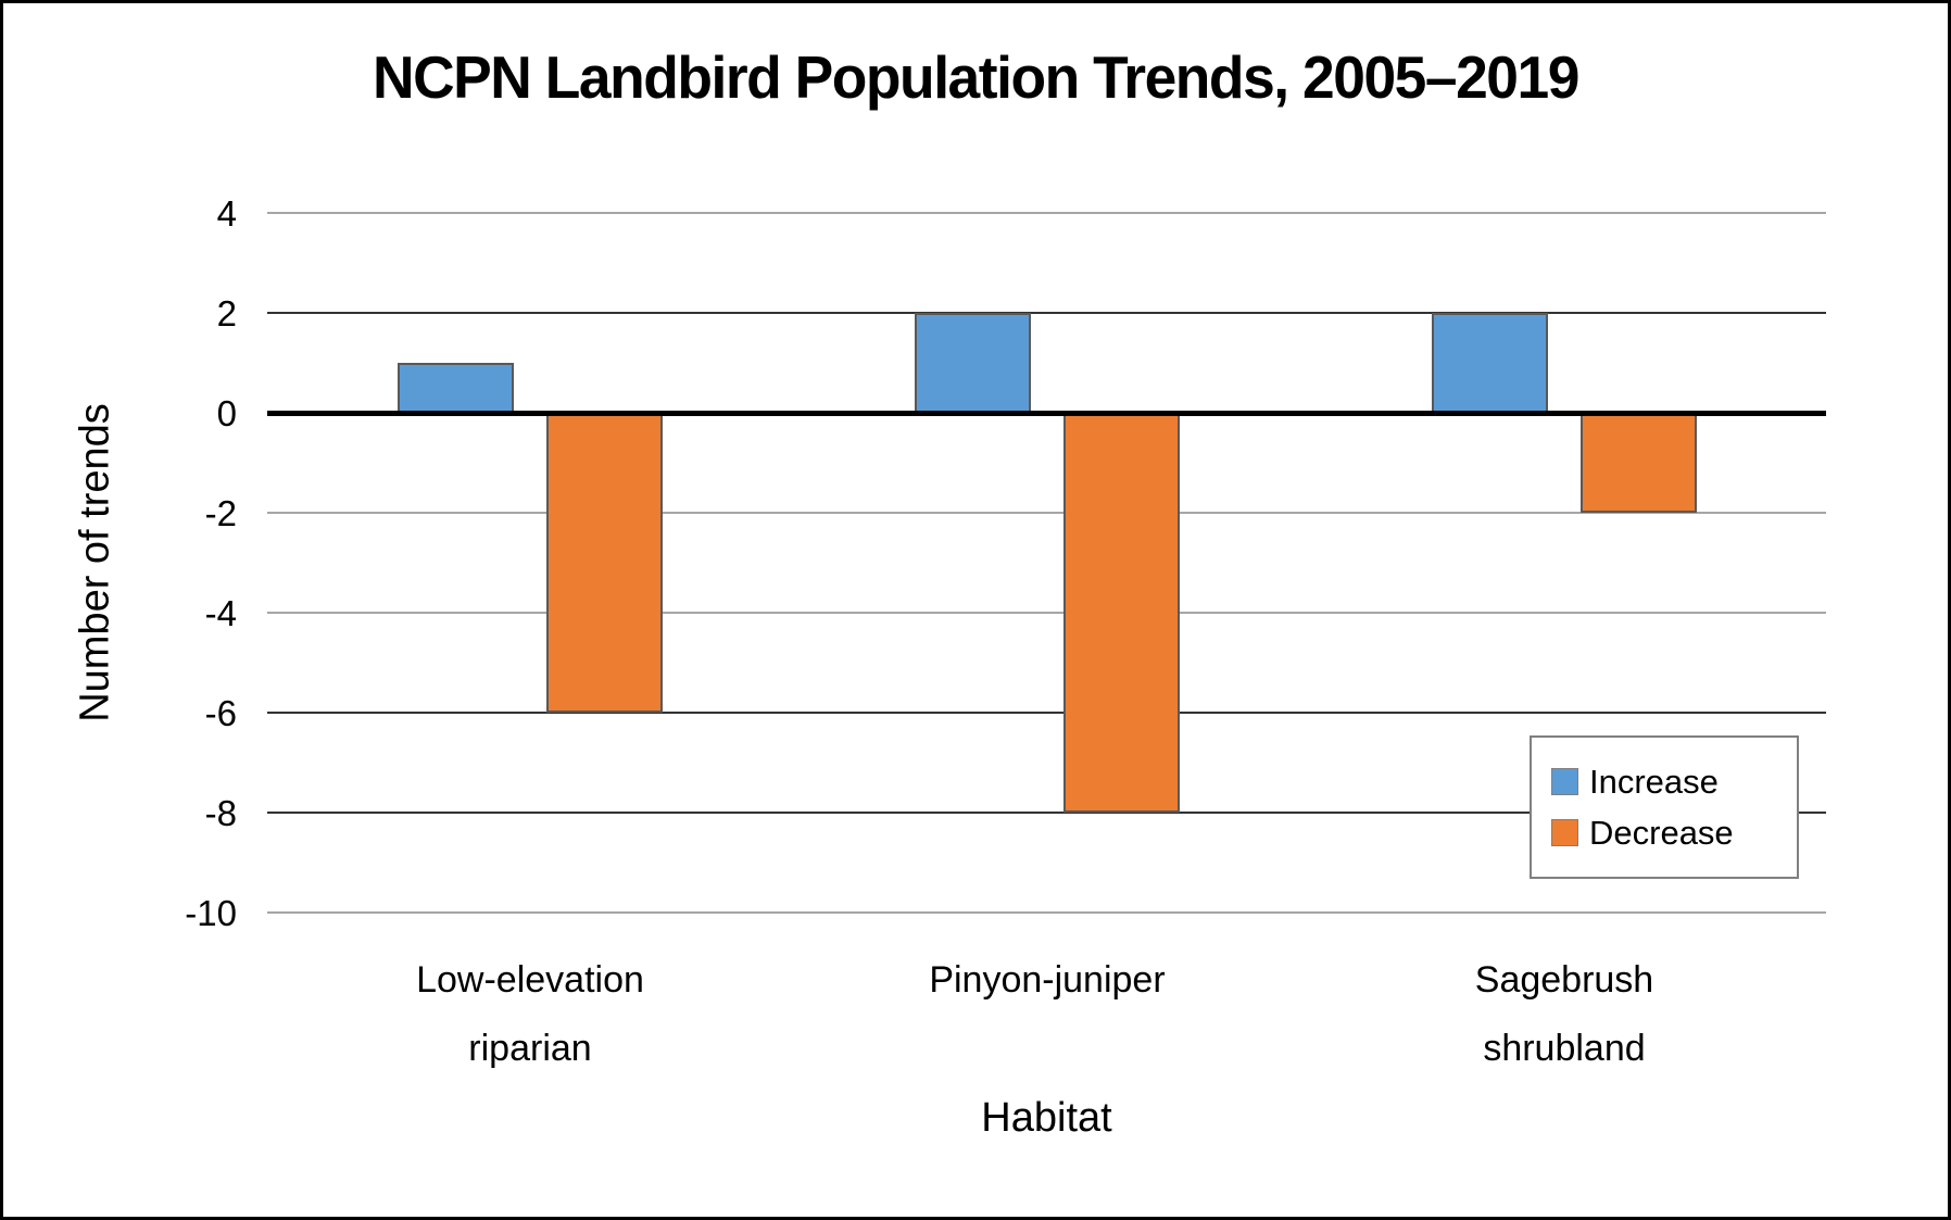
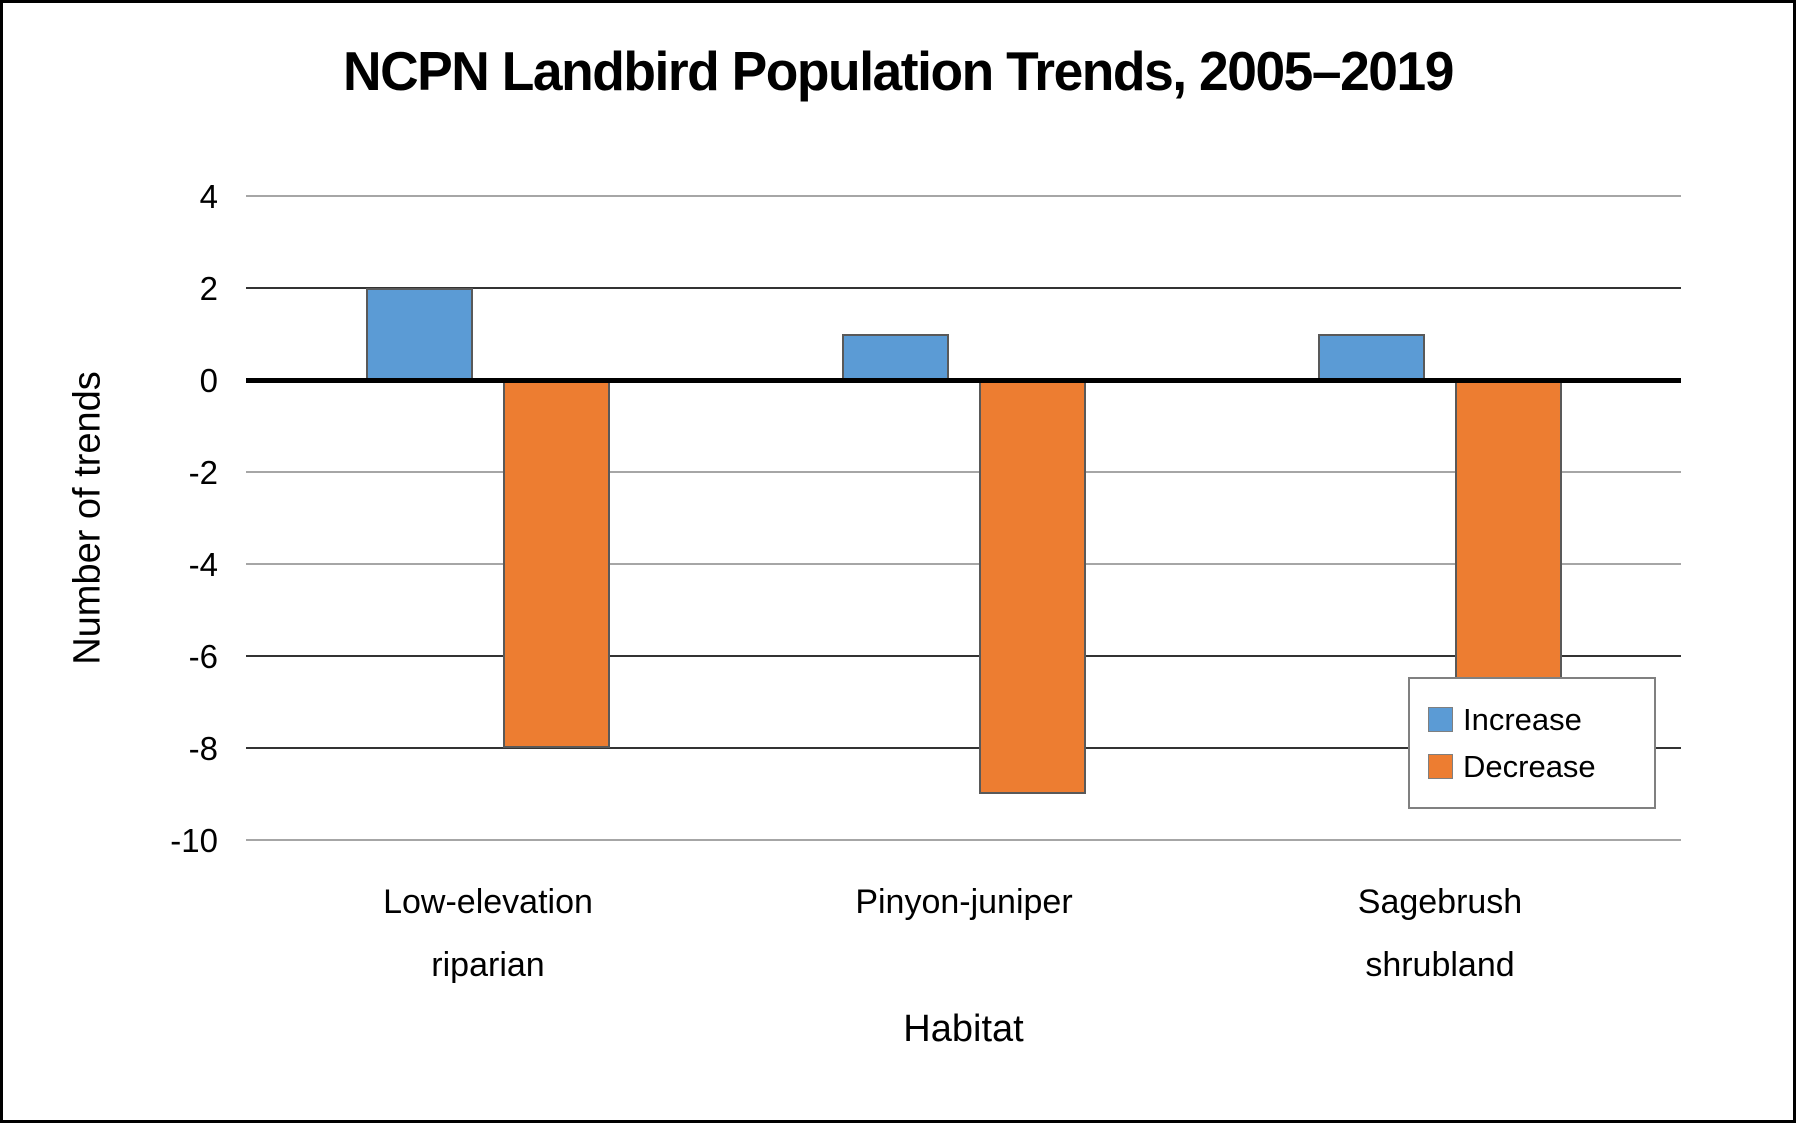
Increase/Low-elevation riparian: 1 -> 2
Decrease/Low-elevation riparian: -6 -> -8
Increase/Pinyon-juniper: 2 -> 1
Decrease/Pinyon-juniper: -8 -> -9
Increase/Sagebrush shrubland: 2 -> 1
Decrease/Sagebrush shrubland: -2 -> -7
